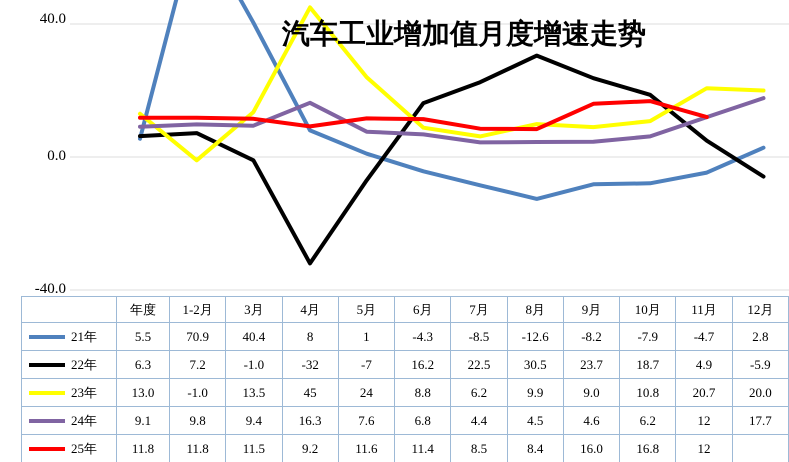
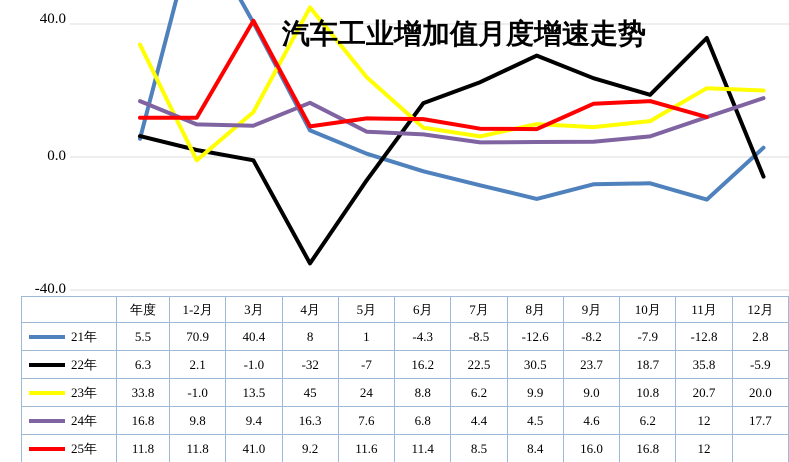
23年/年度: 13.0 -> 33.8
24年/年度: 9.1 -> 16.8
22年/1-2月: 7.2 -> 2.1
25年/3月: 11.5 -> 41.0
21年/11月: -4.7 -> -12.8
22年/11月: 4.9 -> 35.8
